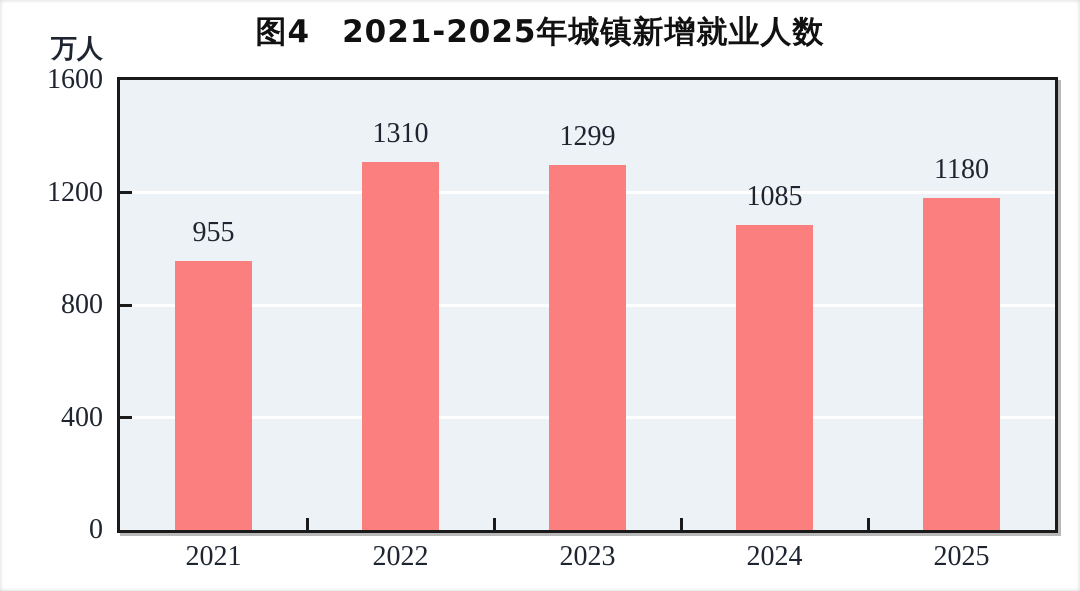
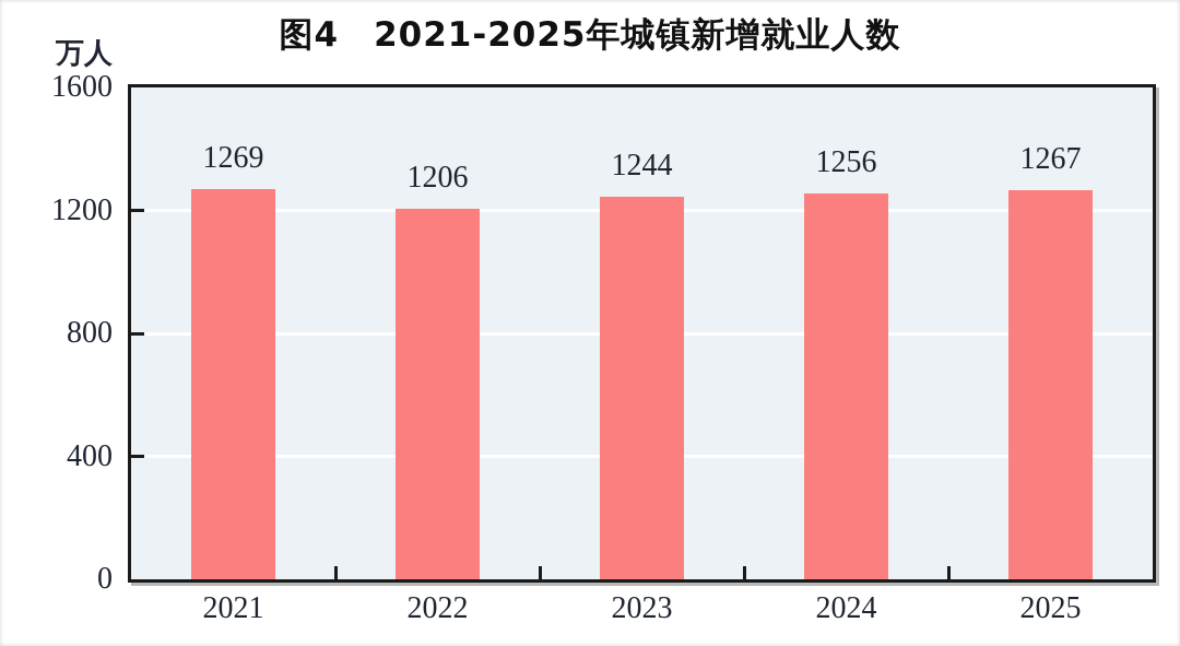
2021: 955 -> 1269
2022: 1310 -> 1206
2023: 1299 -> 1244
2024: 1085 -> 1256
2025: 1180 -> 1267
